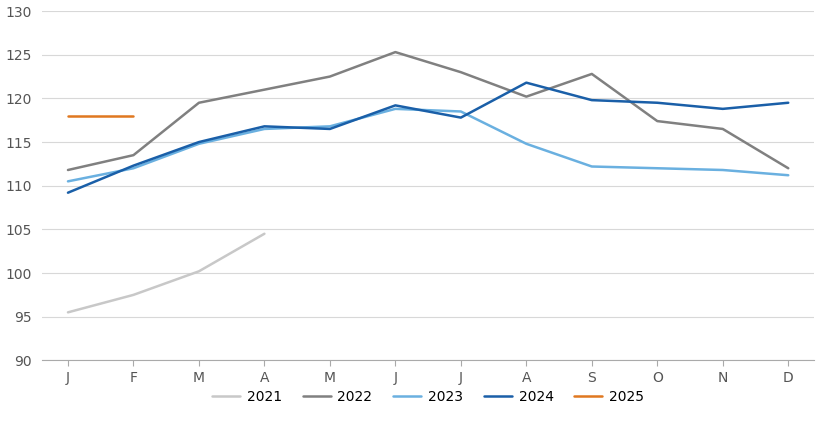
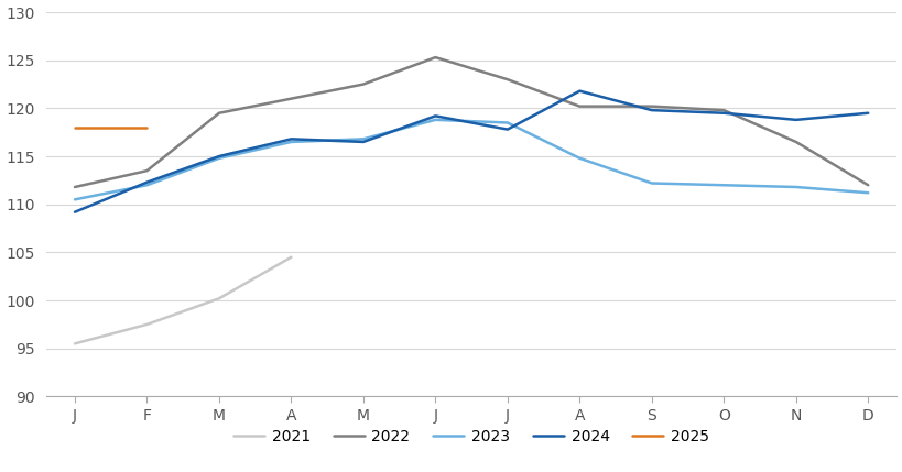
2022/S: 122.8 -> 120.2
2022/O: 117.4 -> 119.8
